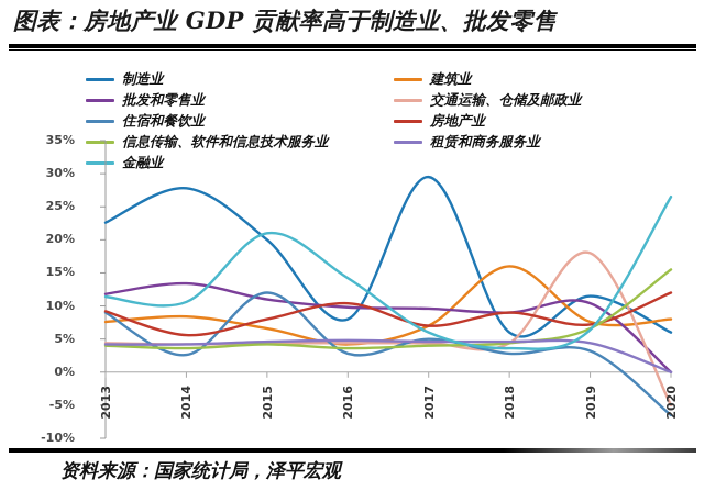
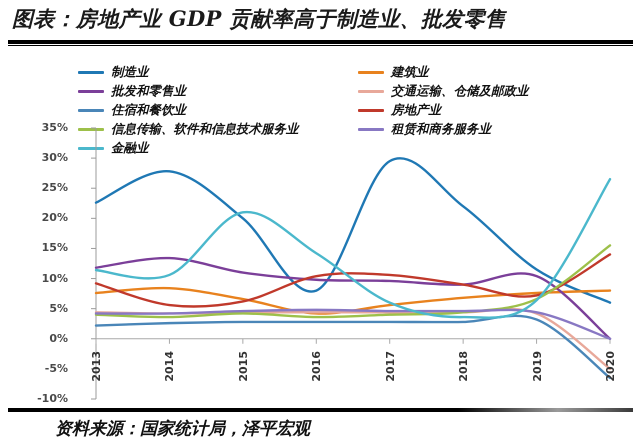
住宿和餐饮业/2013: 9% -> 2%
住宿和餐饮业/2015: 12% -> 3%
房地产业/2015: 8% -> 6%
建筑业/2017: 7% -> 6%
住宿和餐饮业/2017: 5% -> 3%
房地产业/2017: 7% -> 11%
制造业/2018: 6% -> 22%
建筑业/2018: 16% -> 7%
交通运输、仓储及邮政业/2019: 18% -> 4%
房地产业/2020: 12% -> 14%
